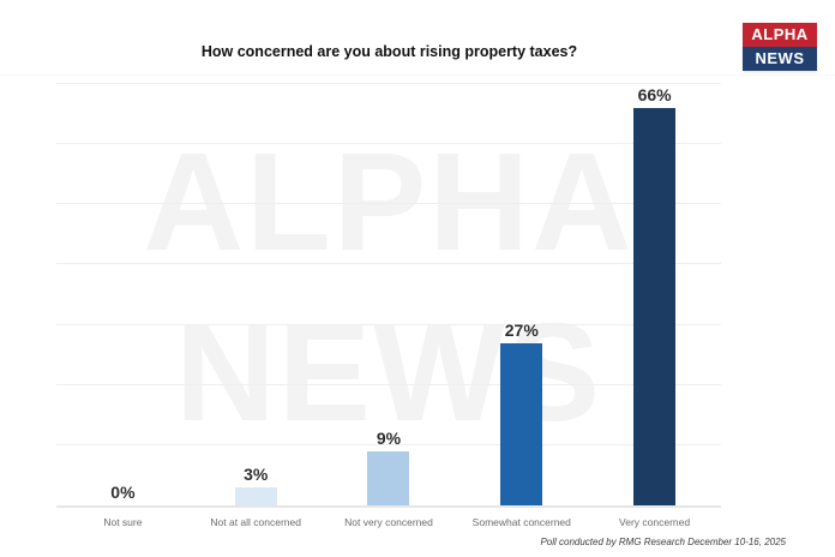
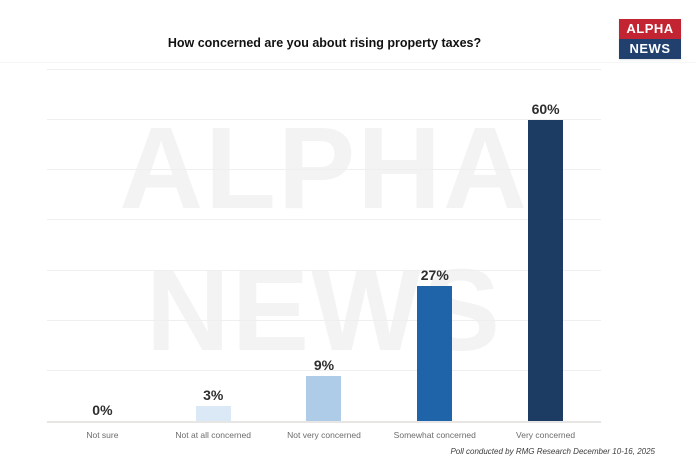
Very concerned: 66% -> 60%
